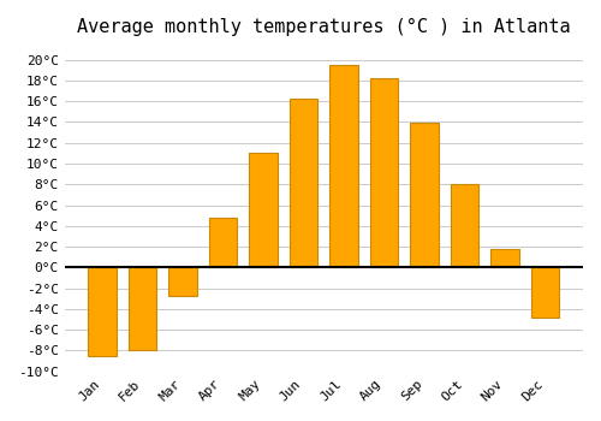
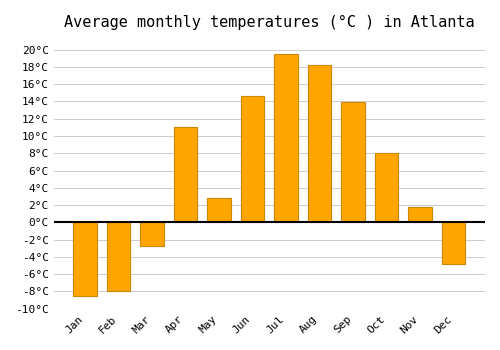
Apr: 4.8°C -> 11.0°C
May: 11.0°C -> 2.8°C
Jun: 16.2°C -> 14.6°C
